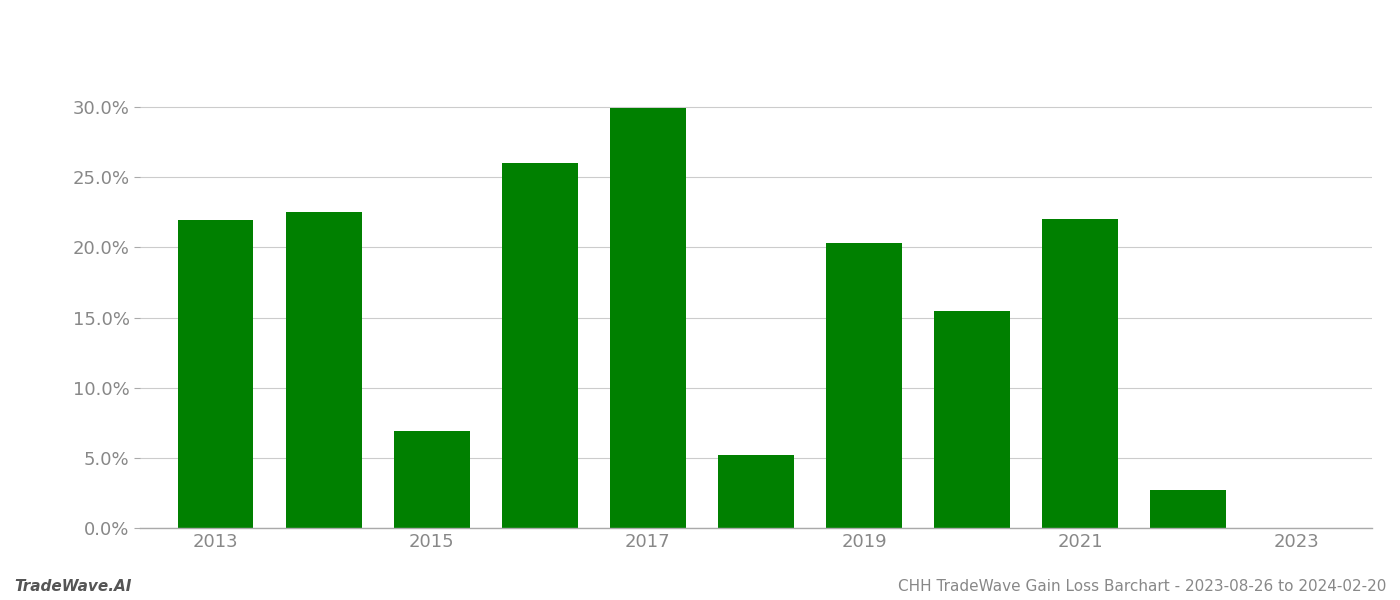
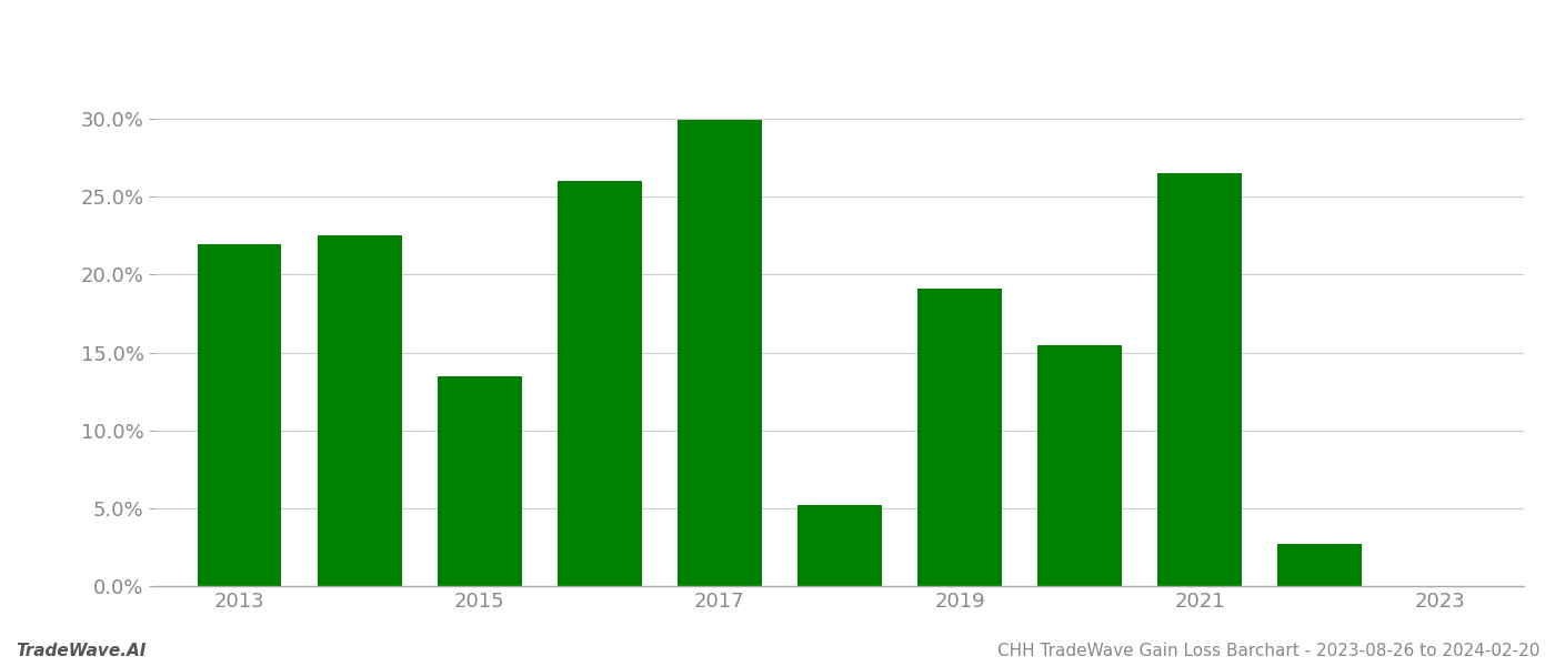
2015: 6.9% -> 13.5%
2019: 20.3% -> 19.1%
2021: 22.0% -> 26.5%
